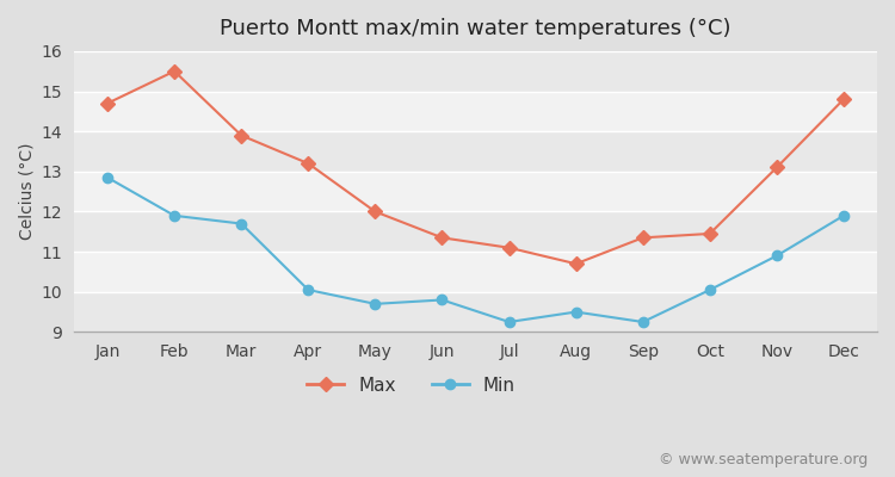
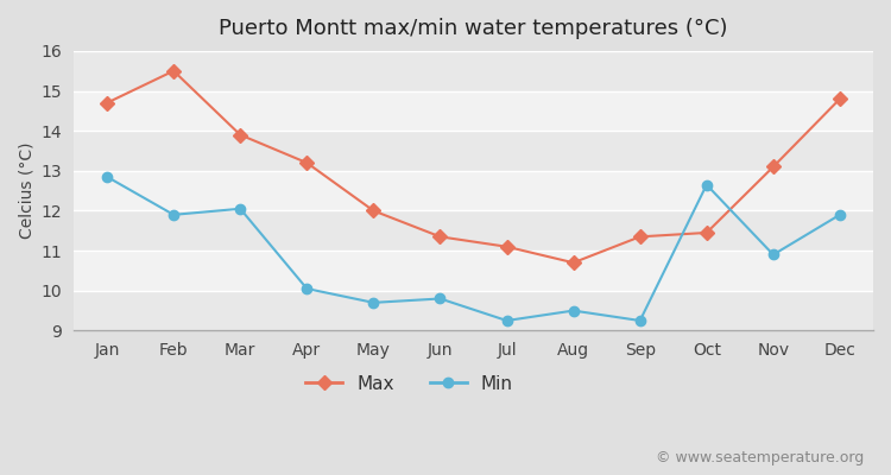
Min/Mar: 11.70 -> 12.05
Min/Oct: 10.05 -> 12.65
